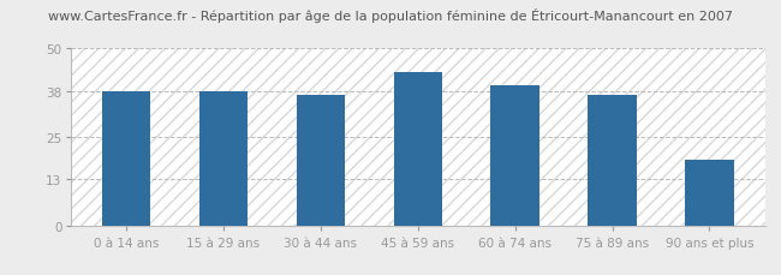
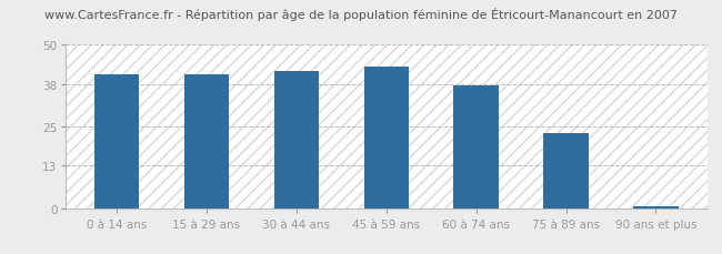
0 à 14 ans: 38.0 -> 41.0
15 à 29 ans: 38.0 -> 41.0
30 à 44 ans: 37.0 -> 42.0
60 à 74 ans: 39.5 -> 37.5
75 à 89 ans: 37.0 -> 23.0
90 ans et plus: 18.5 -> 0.5
